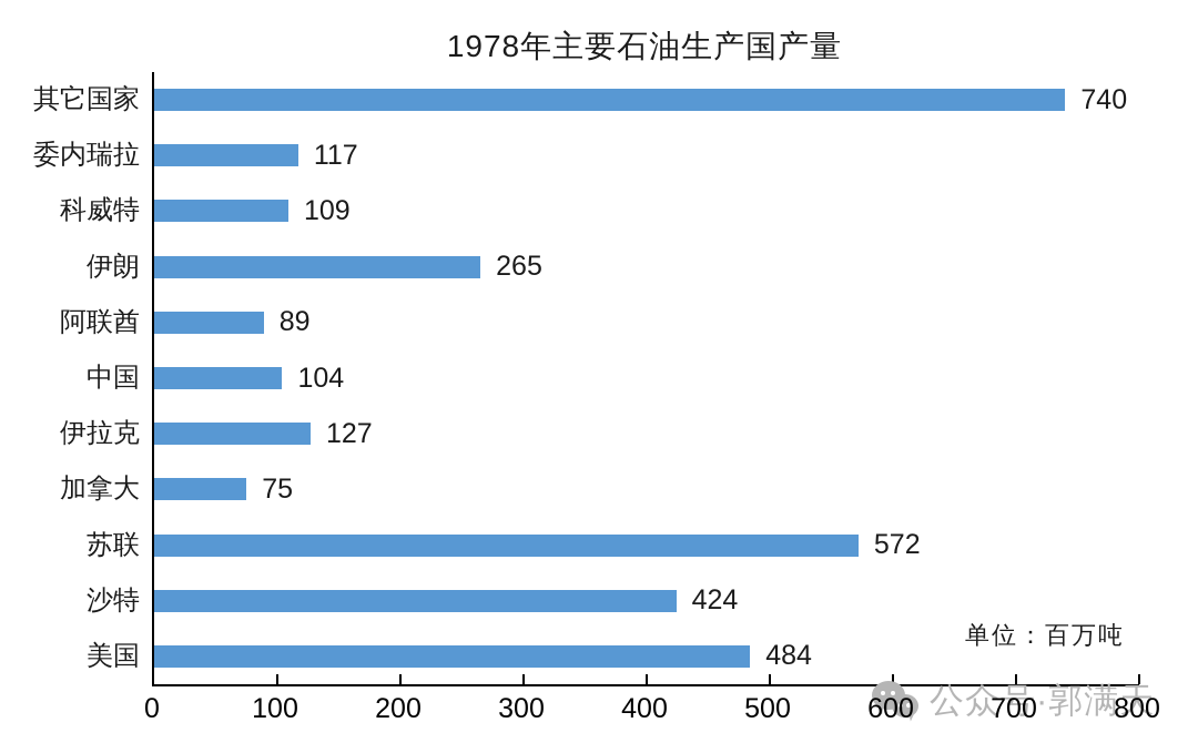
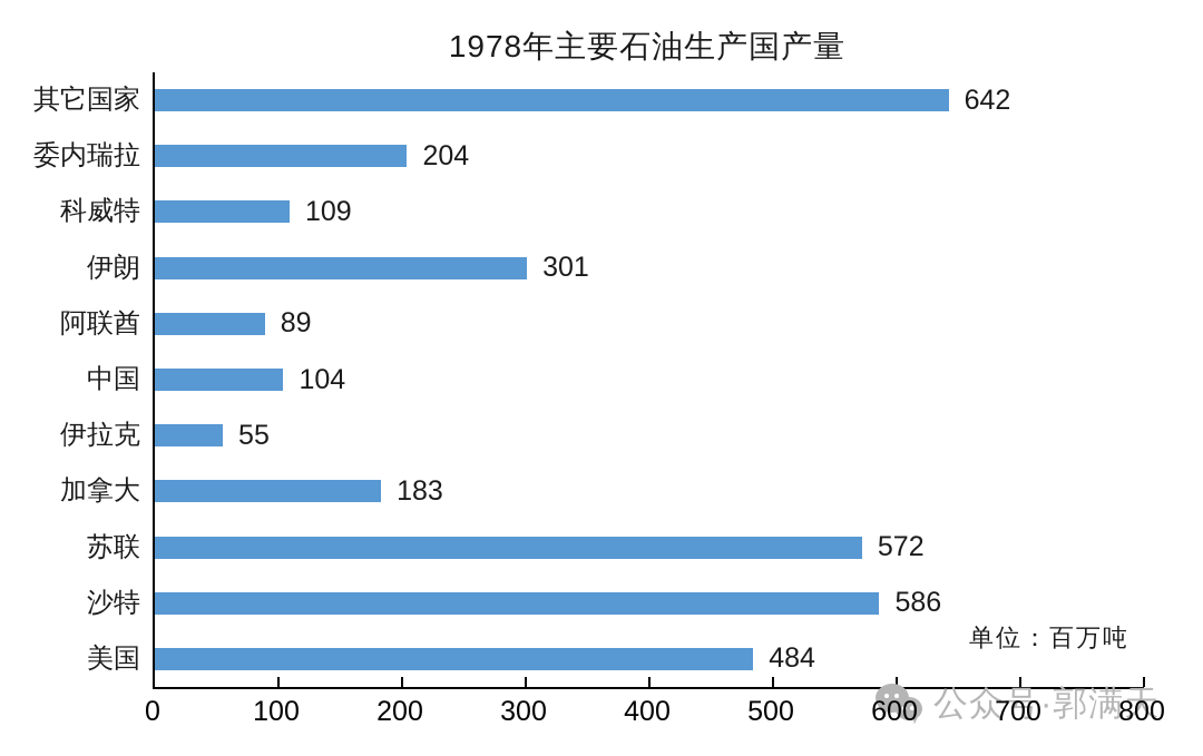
其它国家: 740 -> 642
委内瑞拉: 117 -> 204
伊朗: 265 -> 301
伊拉克: 127 -> 55
加拿大: 75 -> 183
沙特: 424 -> 586
